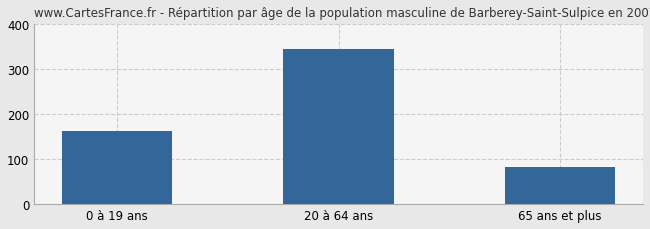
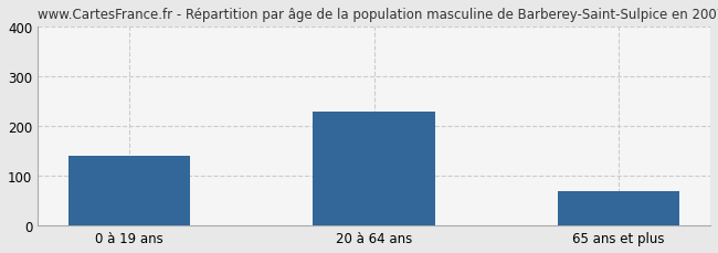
0 à 19 ans: 162 -> 140
20 à 64 ans: 345 -> 230
65 ans et plus: 83 -> 70
